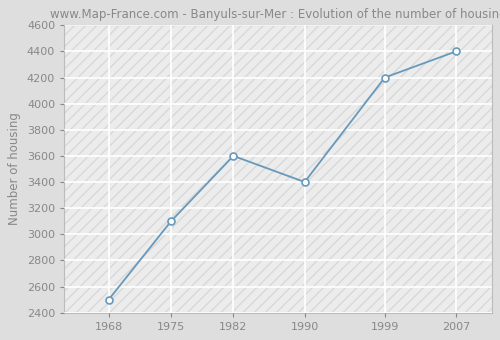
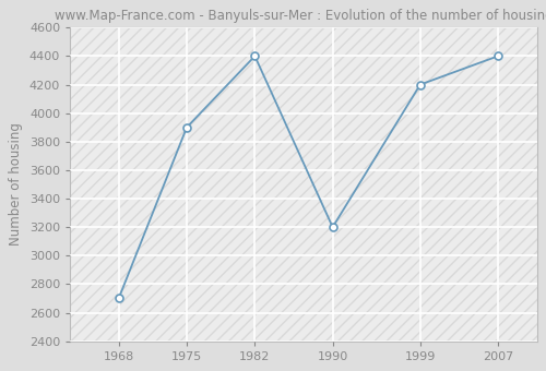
1968: 2500 -> 2700
1975: 3100 -> 3900
1982: 3600 -> 4400
1990: 3400 -> 3200
